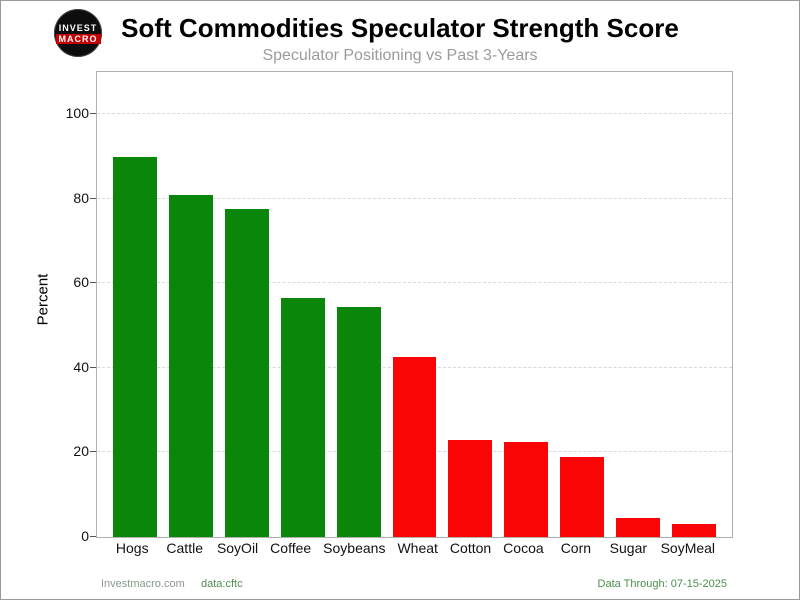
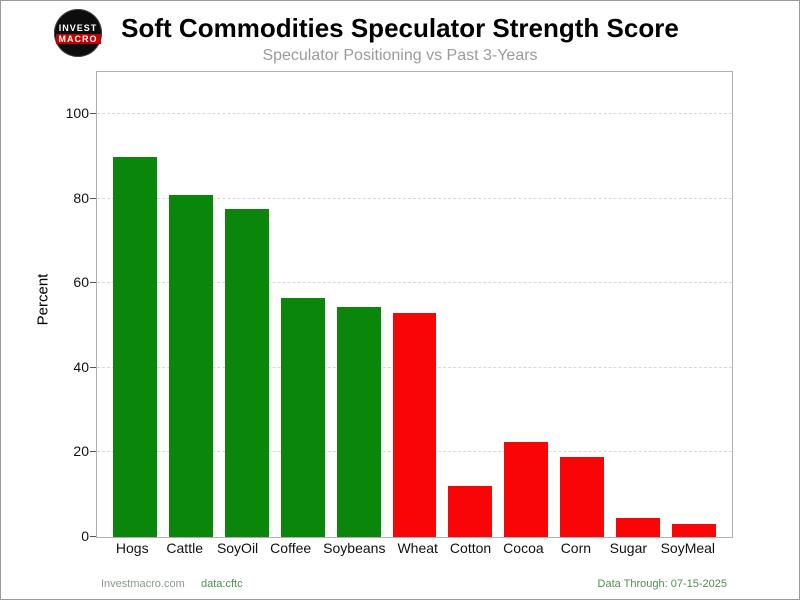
Wheat: 42 -> 53
Cotton: 23 -> 12
